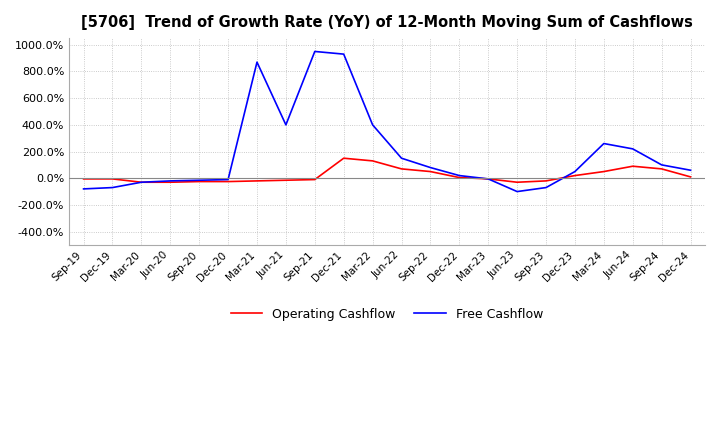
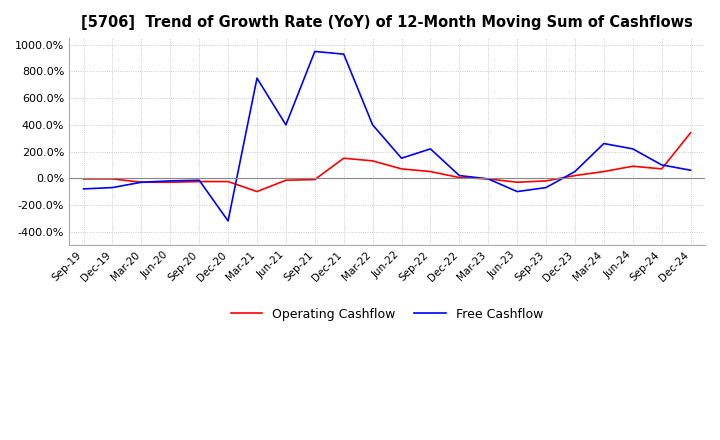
Free Cashflow/Dec-20: -10% -> -320%
Operating Cashflow/Mar-21: -20% -> -100%
Free Cashflow/Mar-21: 870% -> 750%
Free Cashflow/Sep-22: 80% -> 220%
Operating Cashflow/Dec-24: 10% -> 340%
